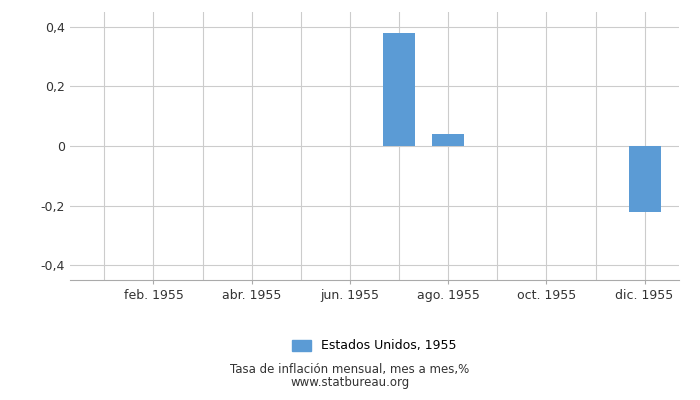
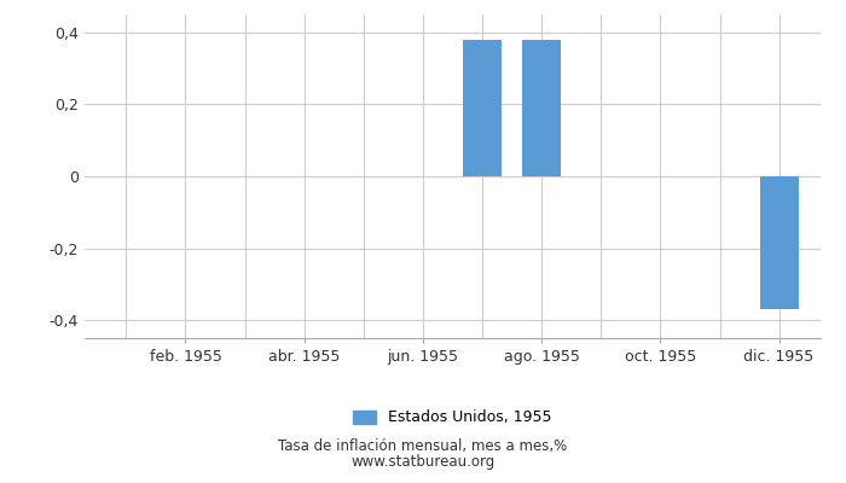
ago. 1955: 0,04 -> 0,38
dic. 1955: -0,22 -> -0,37
